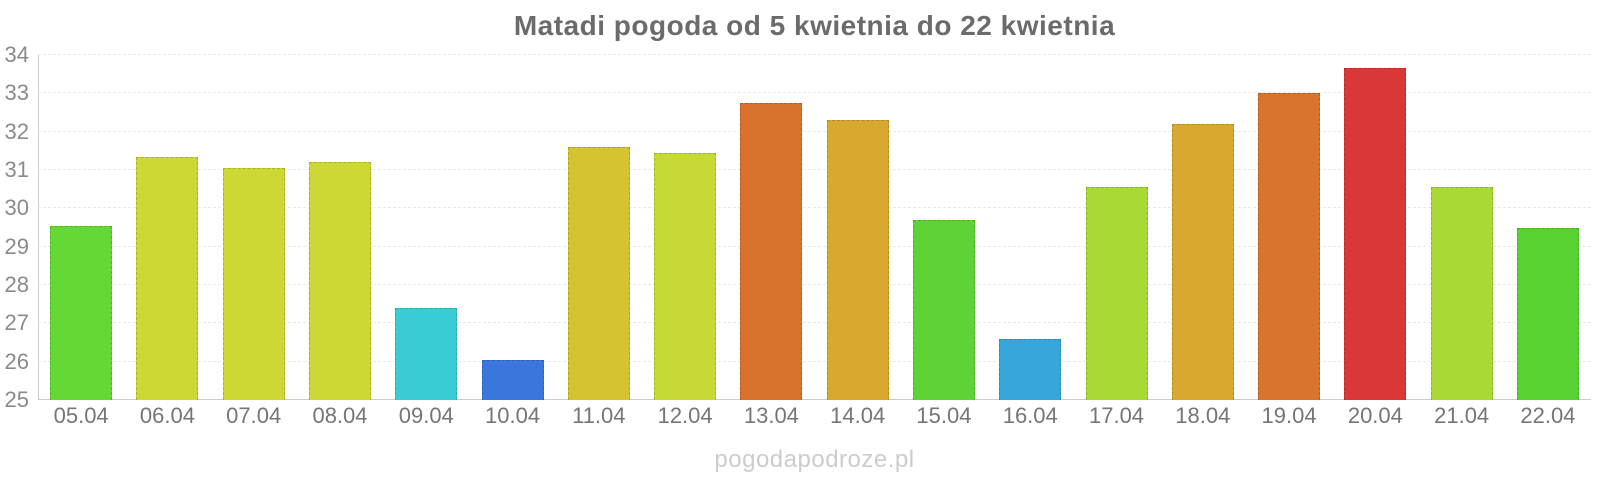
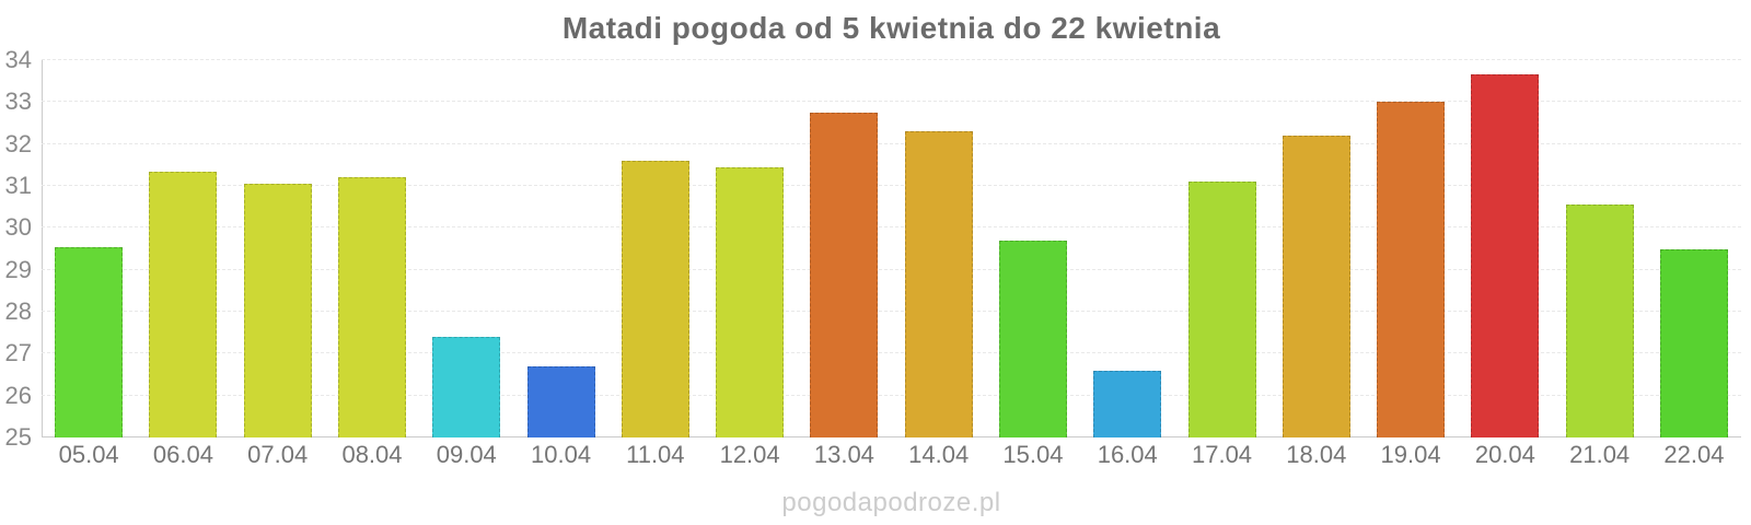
10.04: 26.1 -> 26.7
17.04: 30.6 -> 31.1
